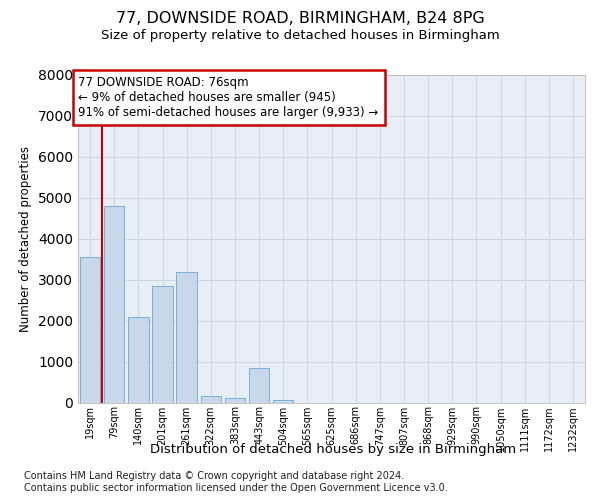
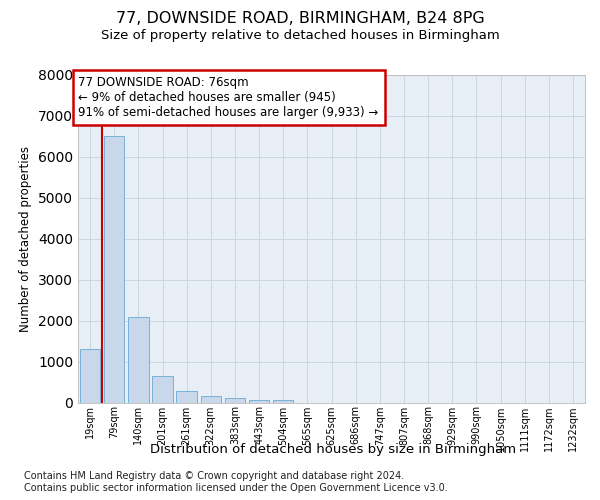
19sqm: 3550 -> 1300
79sqm: 4800 -> 6500
201sqm: 2850 -> 650
261sqm: 3200 -> 280
443sqm: 850 -> 60
